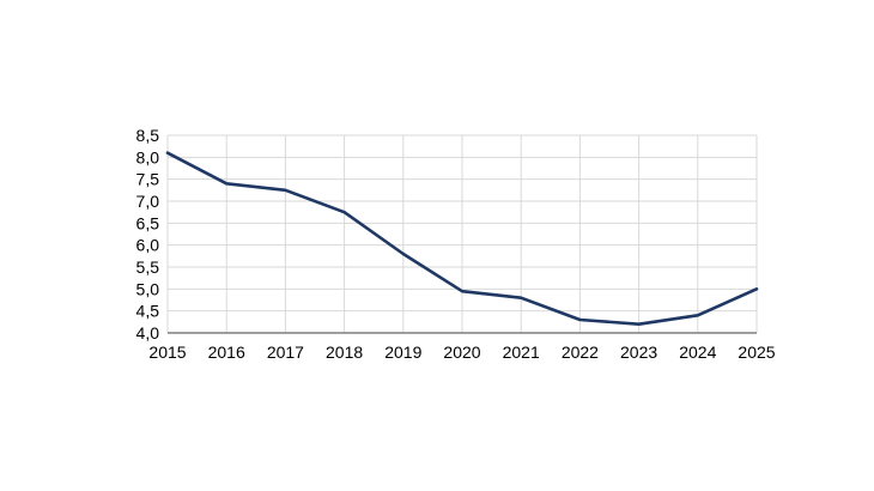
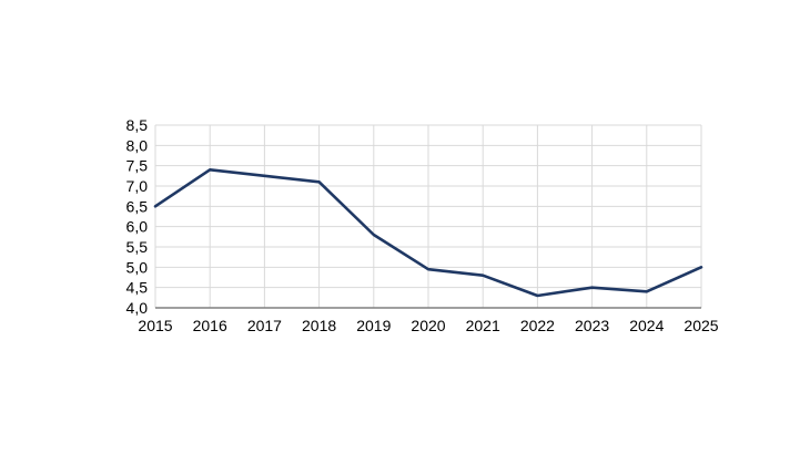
2015: 8,1 -> 6,5
2018: 6,8 -> 7,1
2023: 4,2 -> 4,5
